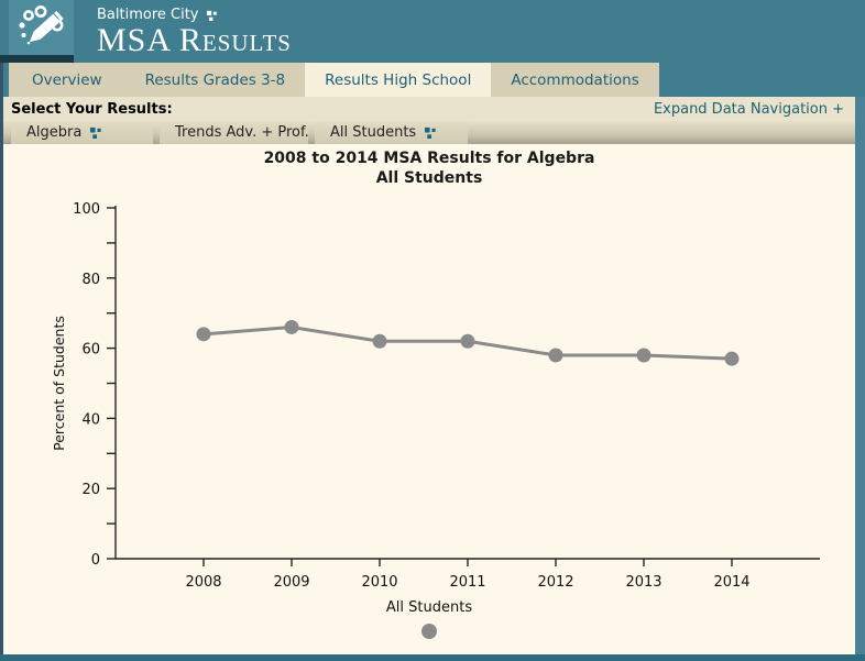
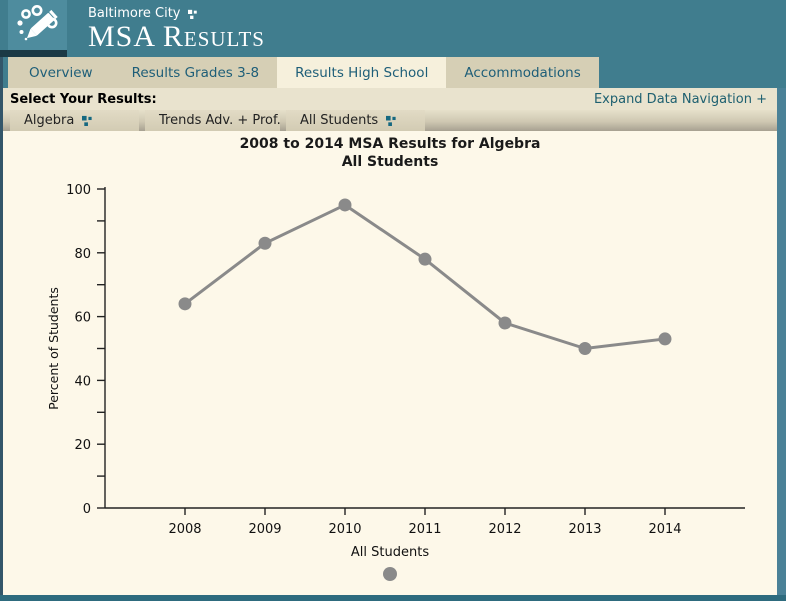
2009: 66 -> 83
2010: 62 -> 95
2011: 62 -> 78
2013: 58 -> 50
2014: 57 -> 53
